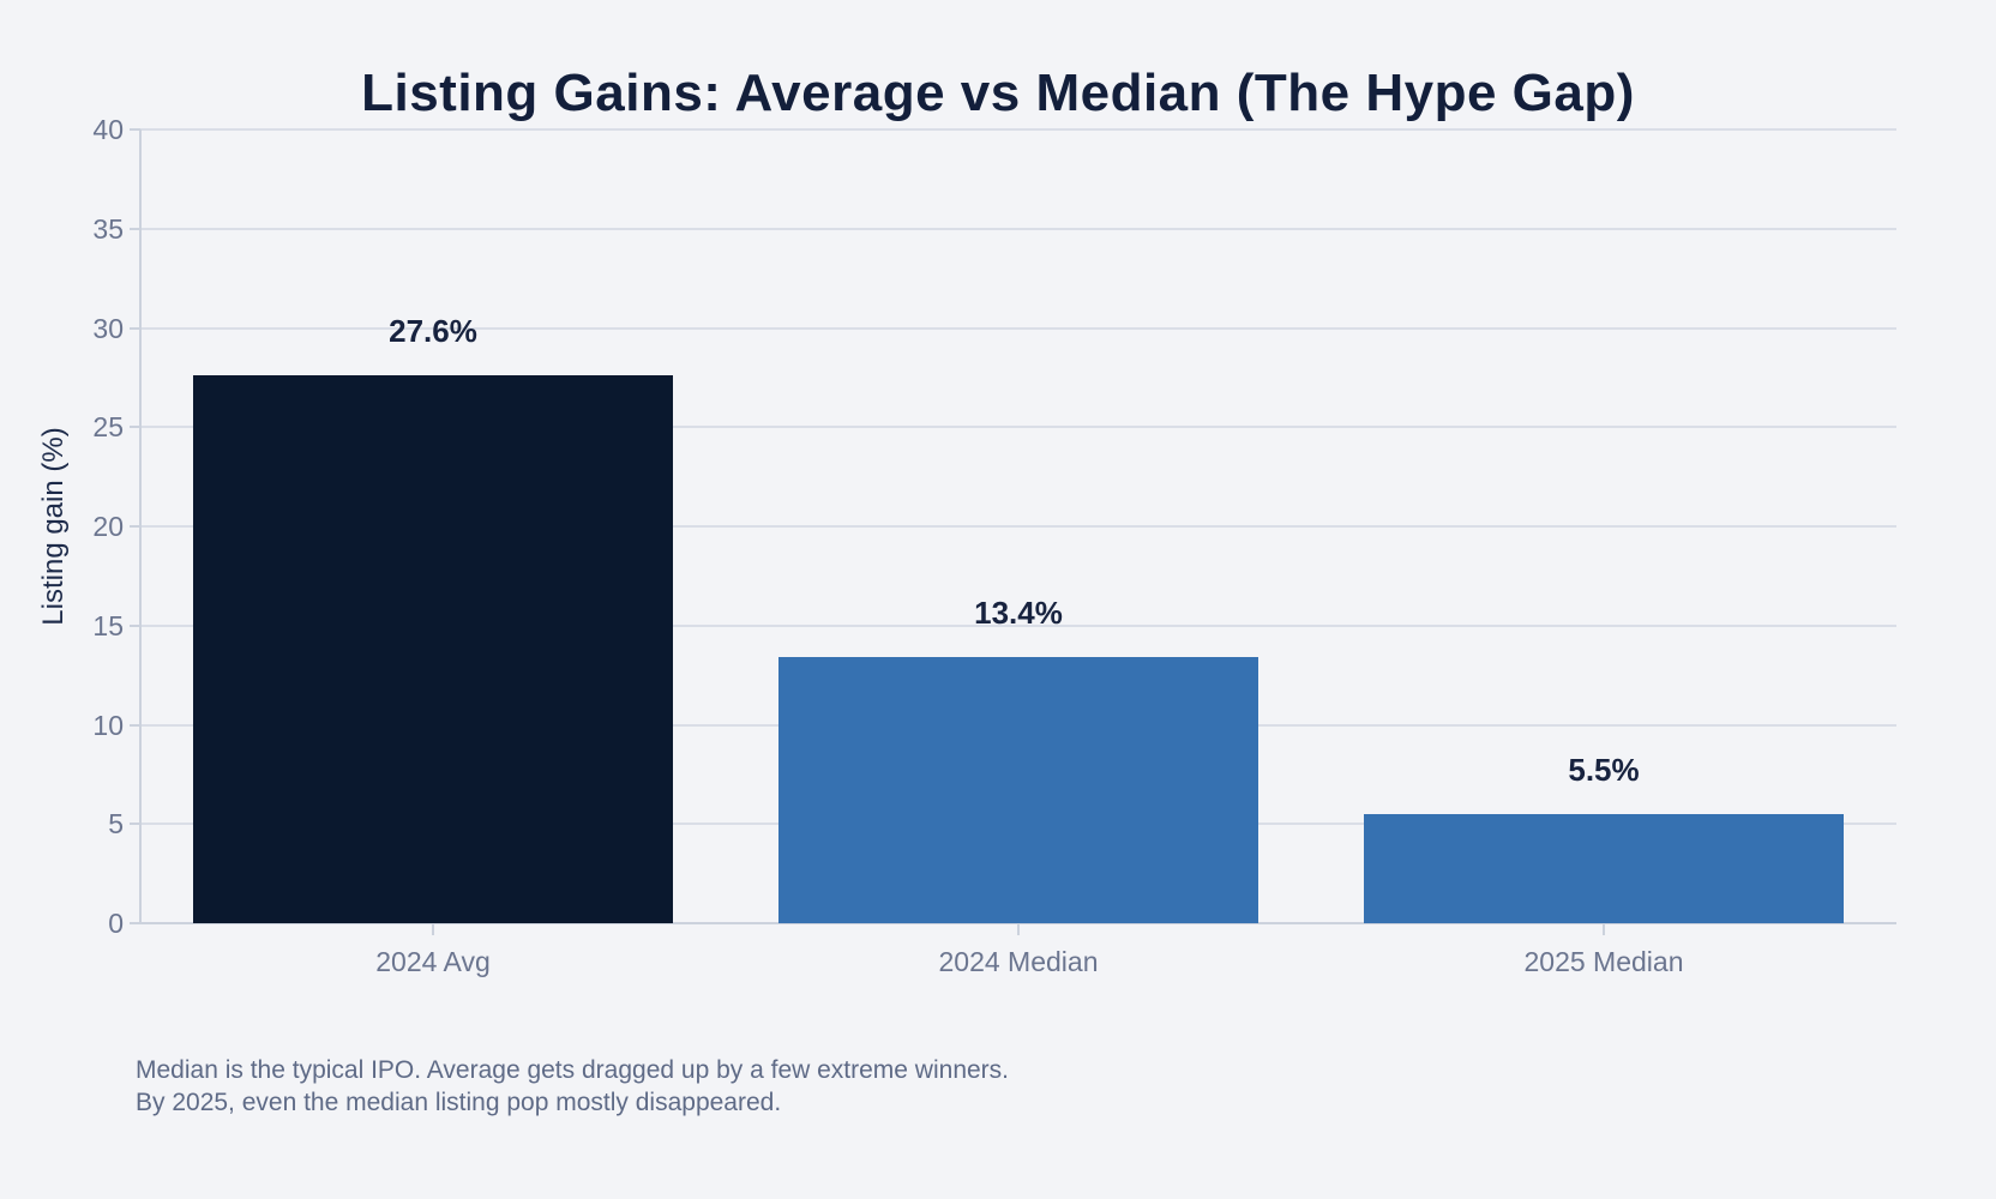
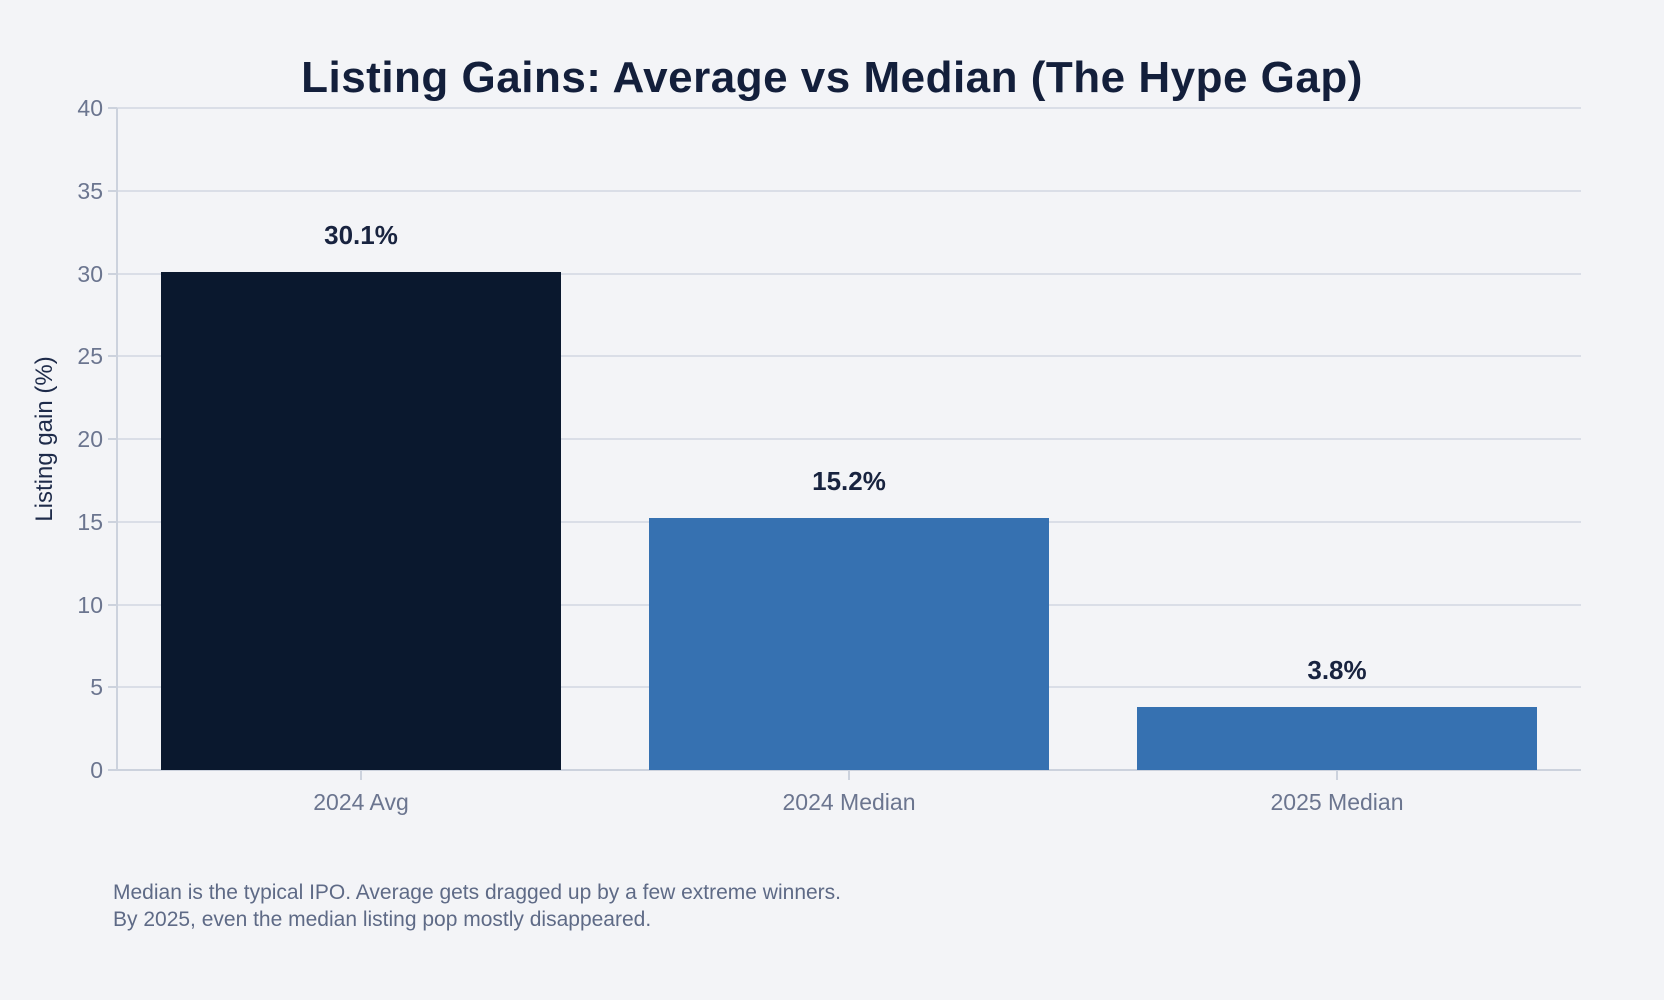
2024 Avg: 27.6% -> 30.1%
2024 Median: 13.4% -> 15.2%
2025 Median: 5.5% -> 3.8%
